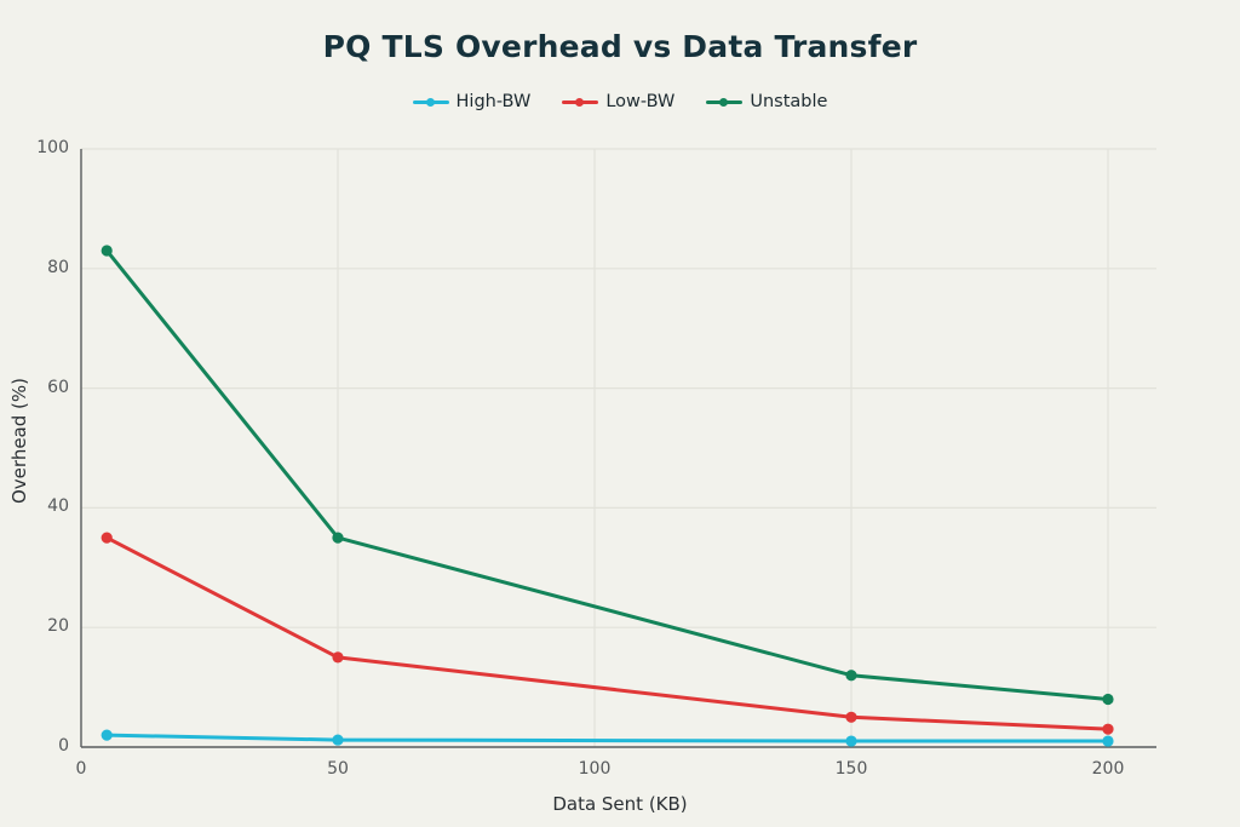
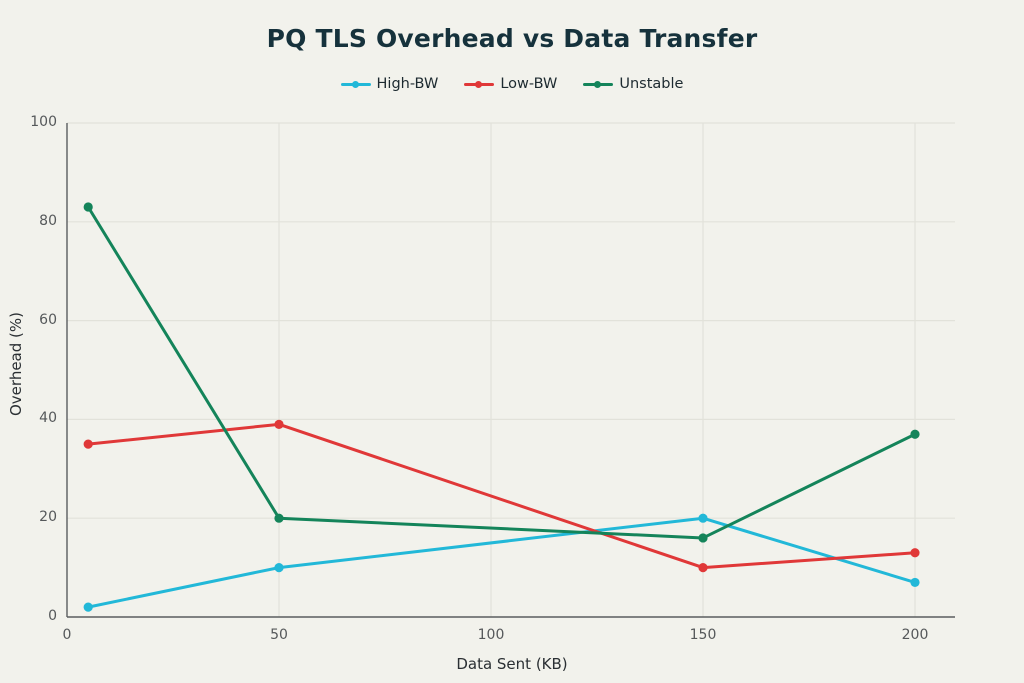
High-BW/50: 1 -> 10
Low-BW/50: 15 -> 39
Unstable/50: 35 -> 20
High-BW/150: 1 -> 20
Low-BW/150: 5 -> 10
Unstable/150: 12 -> 16
High-BW/200: 1 -> 7
Low-BW/200: 3 -> 13
Unstable/200: 8 -> 37
